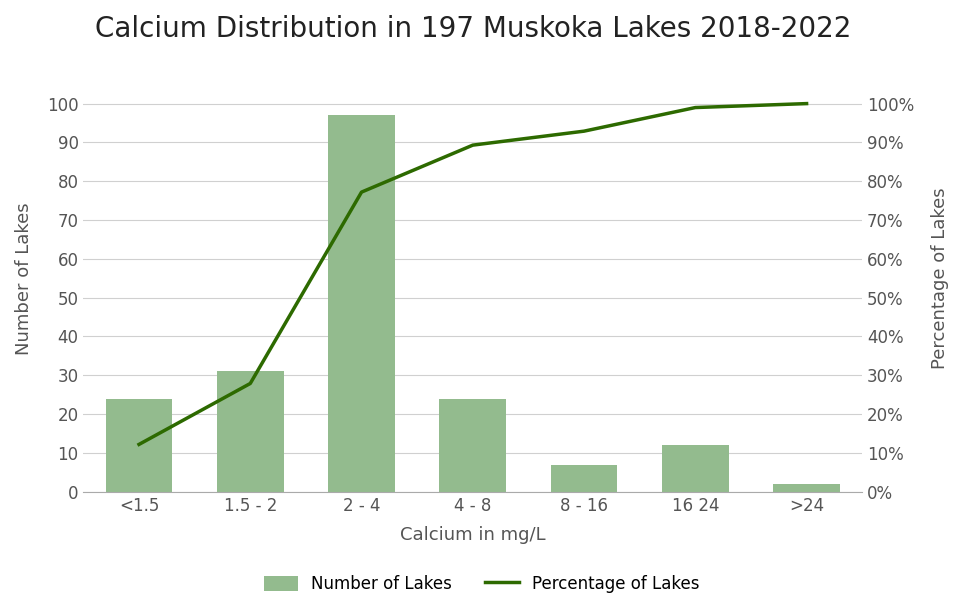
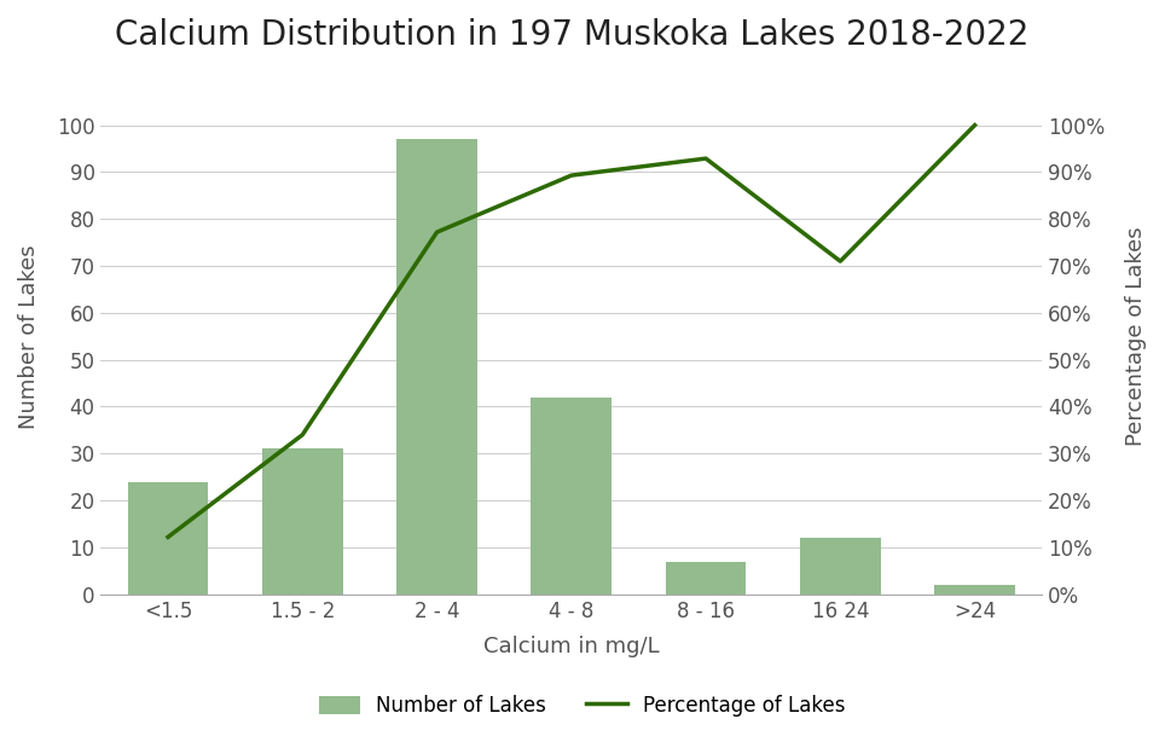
Percentage of Lakes/1.5 - 2: 27.9% -> 34.0%
Number of Lakes/4 - 8: 24 -> 42
Percentage of Lakes/16 24: 99.0% -> 71.0%
